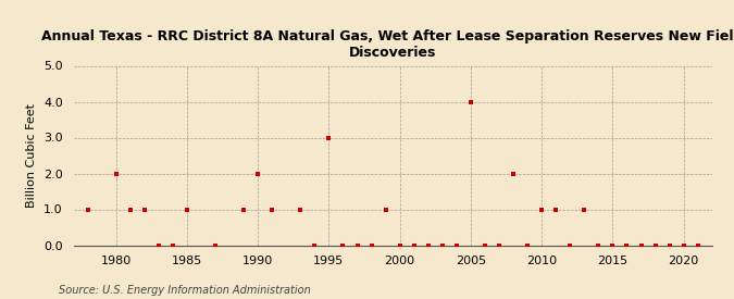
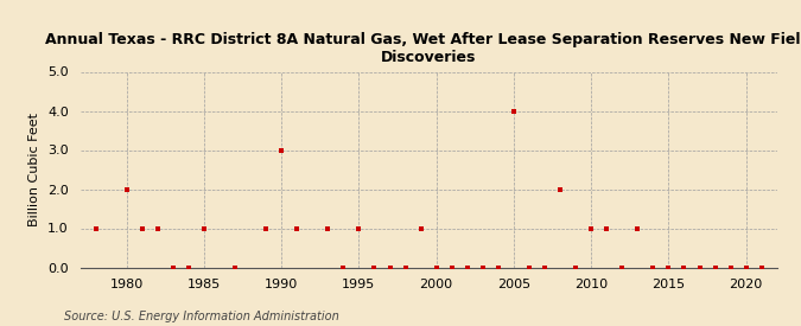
1990: 2 -> 3
1995: 3 -> 1
